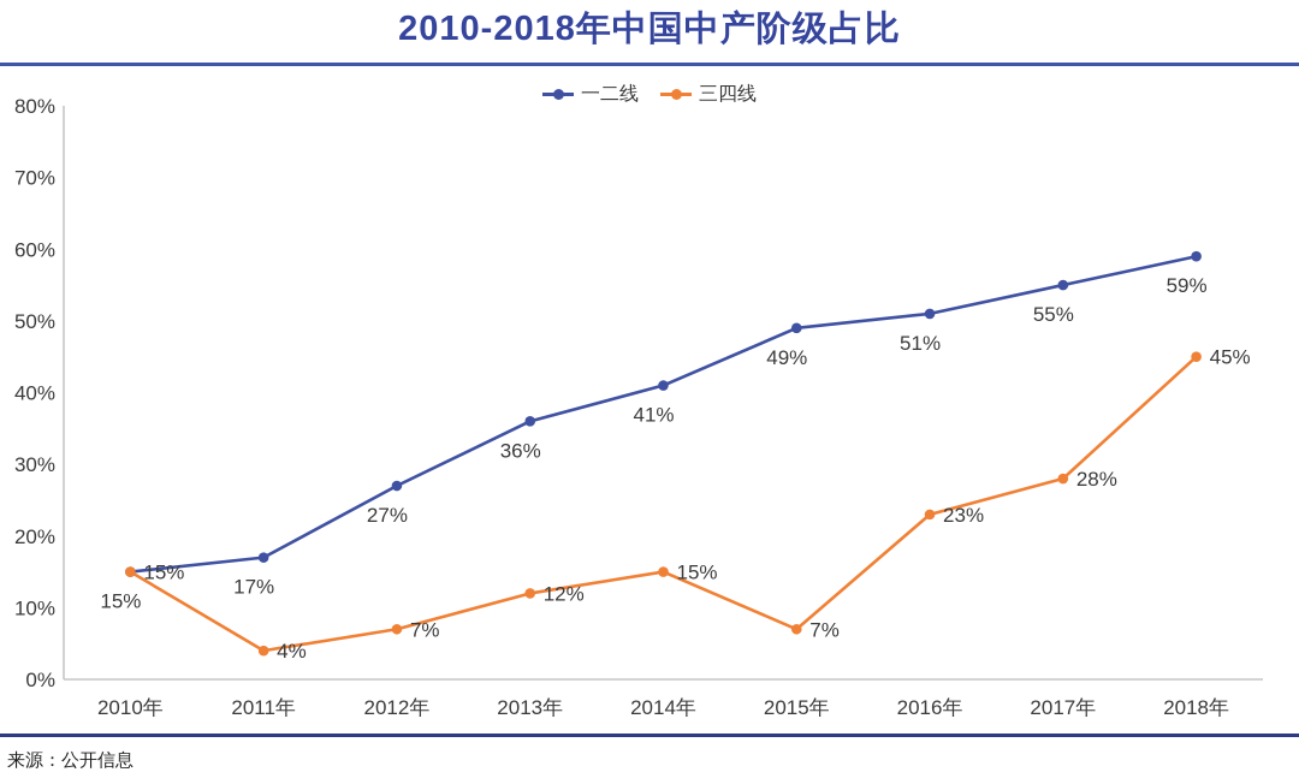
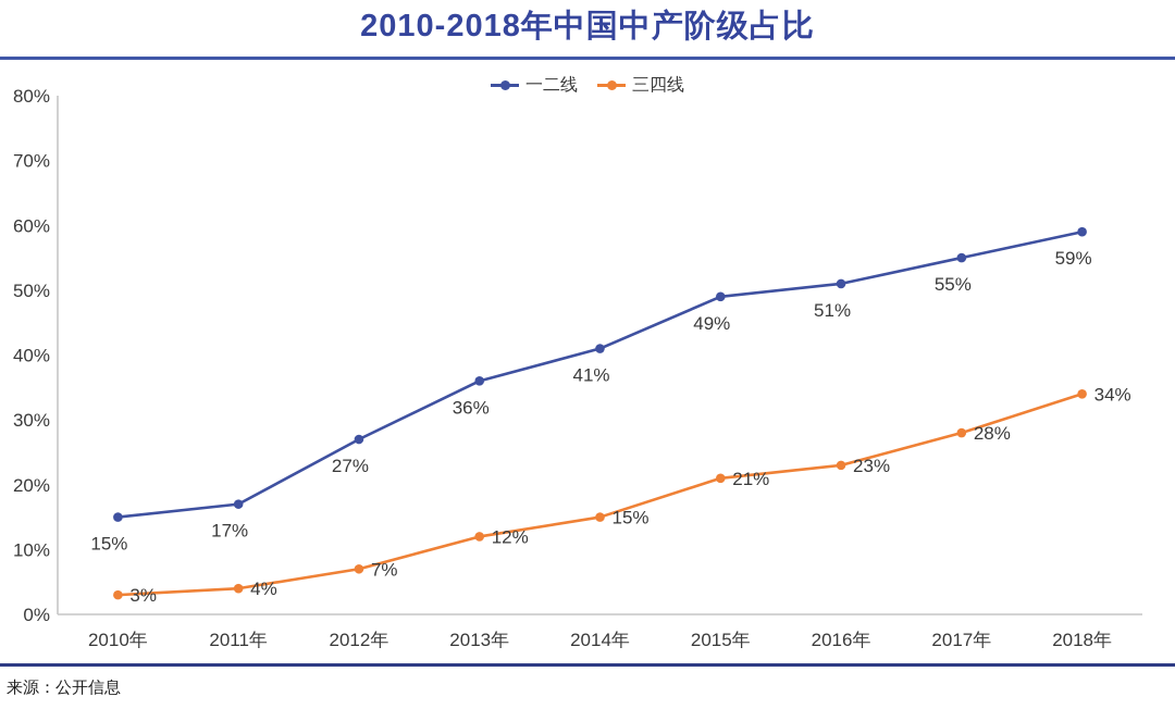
三四线/2010年: 15% -> 3%
三四线/2015年: 7% -> 21%
三四线/2018年: 45% -> 34%
